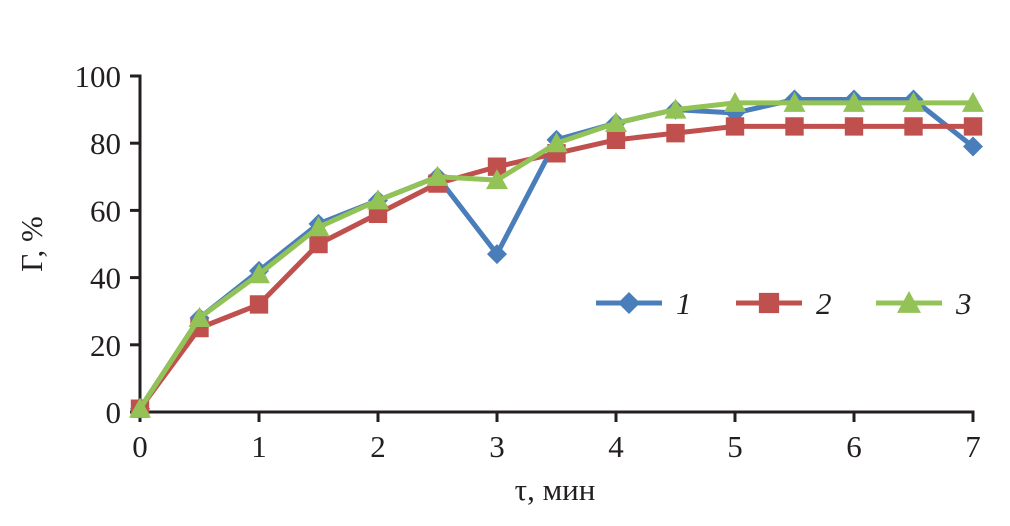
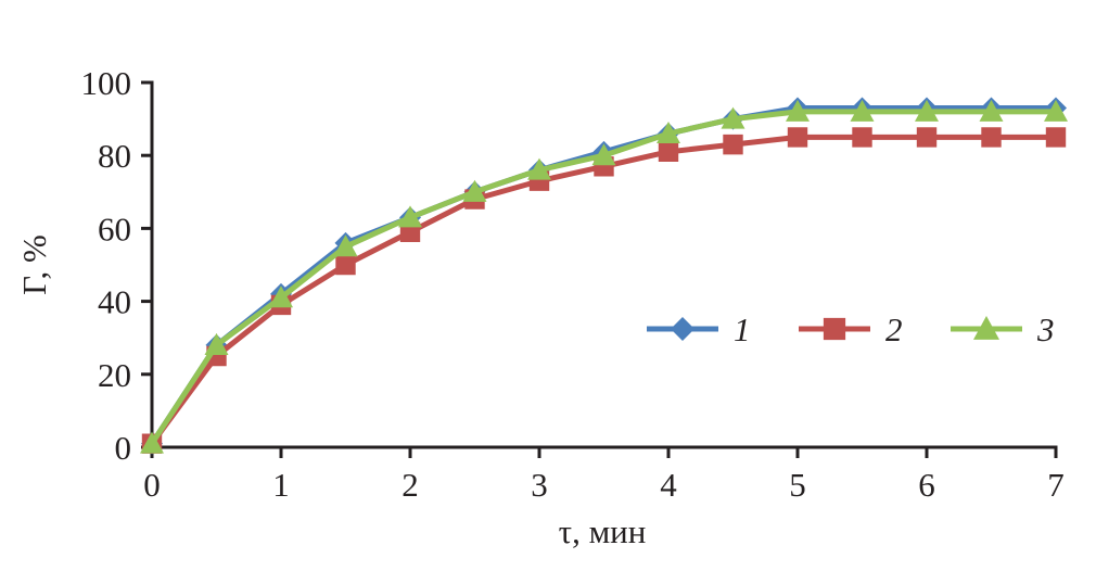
2/1: 32 -> 39
1/3: 47 -> 76
3/3: 69 -> 76
1/5: 89 -> 93
1/7: 79 -> 93
